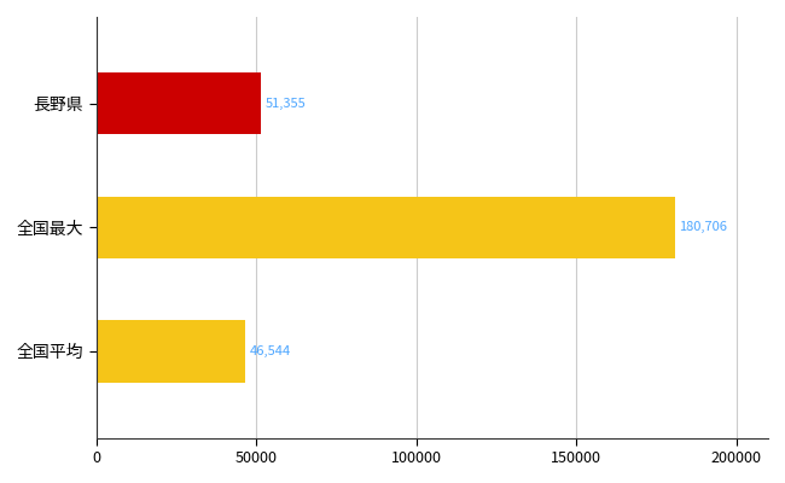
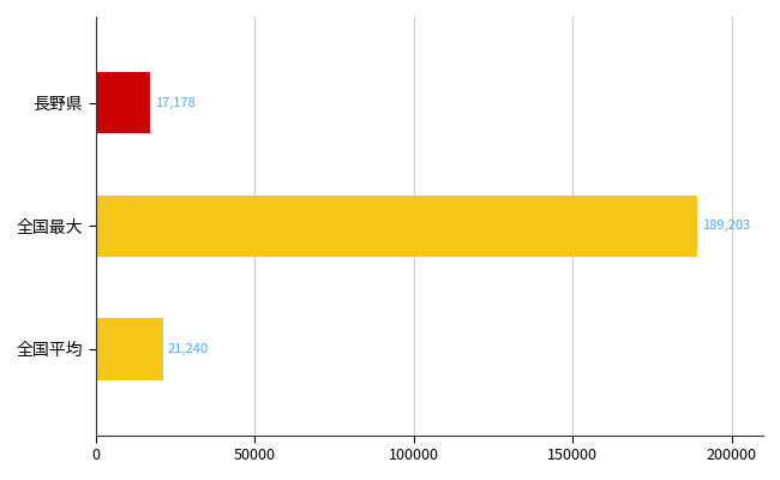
長野県: 51,355 -> 17,178
全国最大: 180,706 -> 189,203
全国平均: 46,544 -> 21,240
